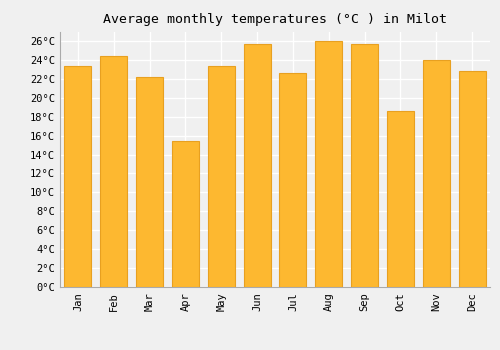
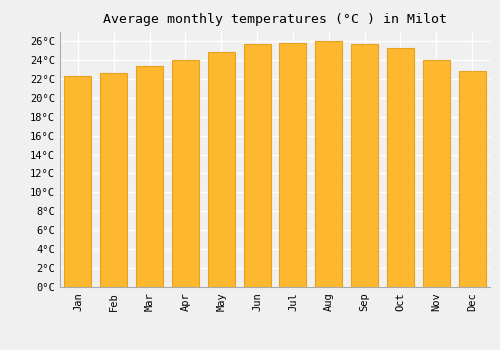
Jan: 23.4°C -> 22.3°C
Feb: 24.4°C -> 22.6°C
Mar: 22.2°C -> 23.4°C
Apr: 15.4°C -> 24.0°C
May: 23.4°C -> 24.8°C
Jul: 22.6°C -> 25.8°C
Oct: 18.6°C -> 25.3°C
